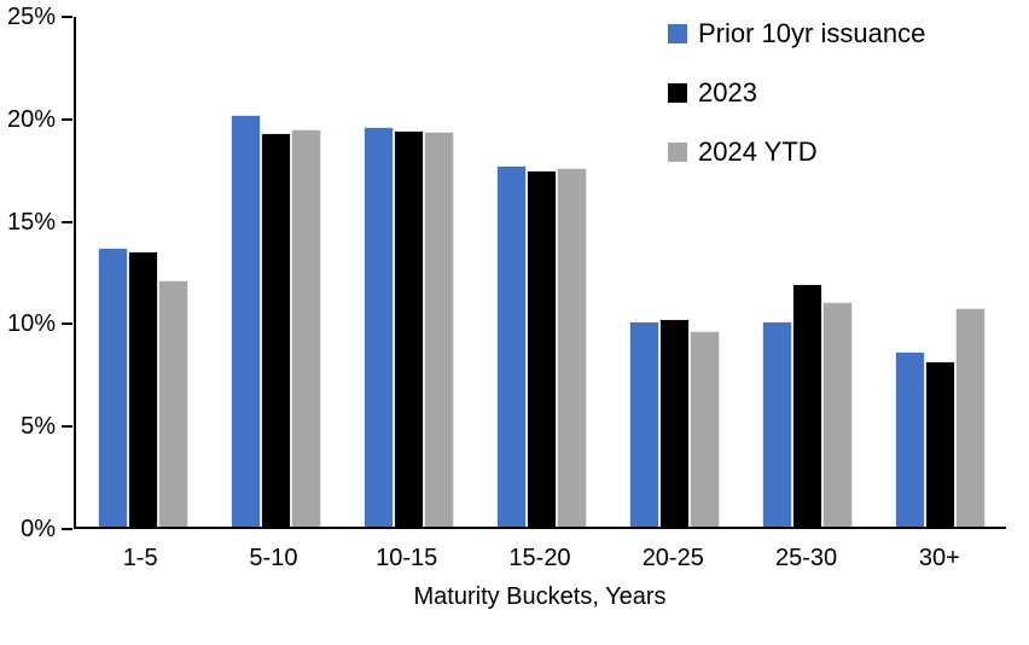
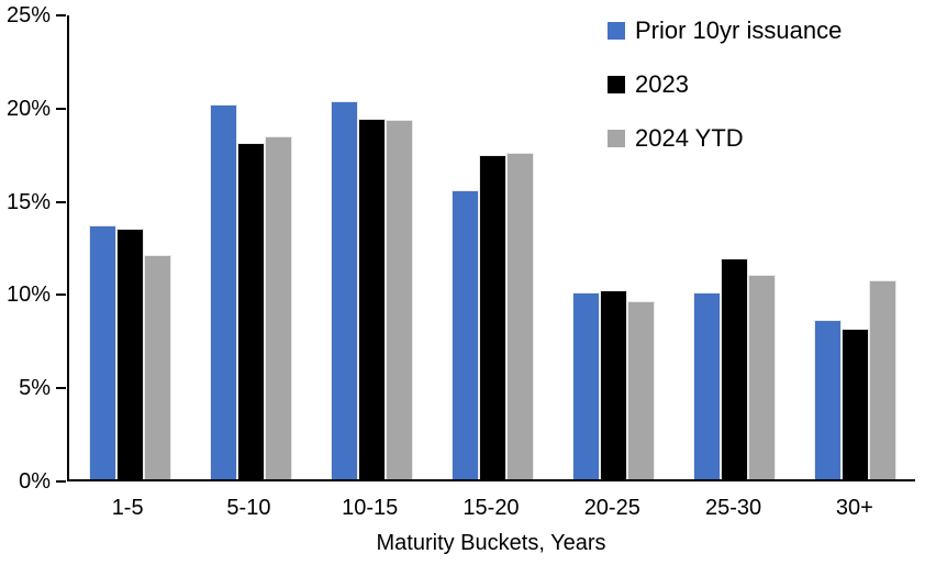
2023/5-10: 19.3% -> 18.1%
2024 YTD/5-10: 19.5% -> 18.5%
Prior 10yr issuance/10-15: 19.6% -> 20.4%
Prior 10yr issuance/15-20: 17.7% -> 15.6%
